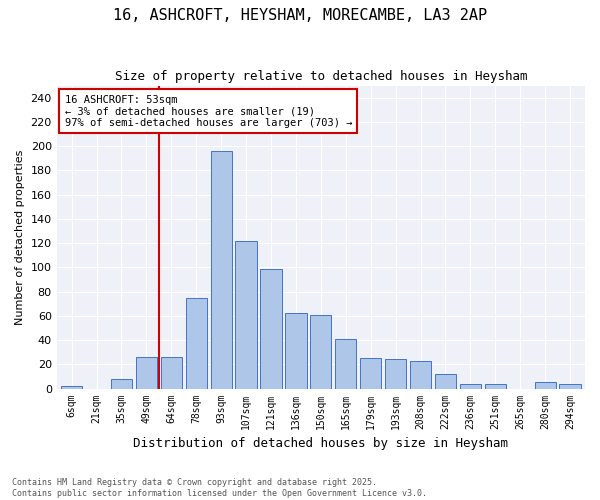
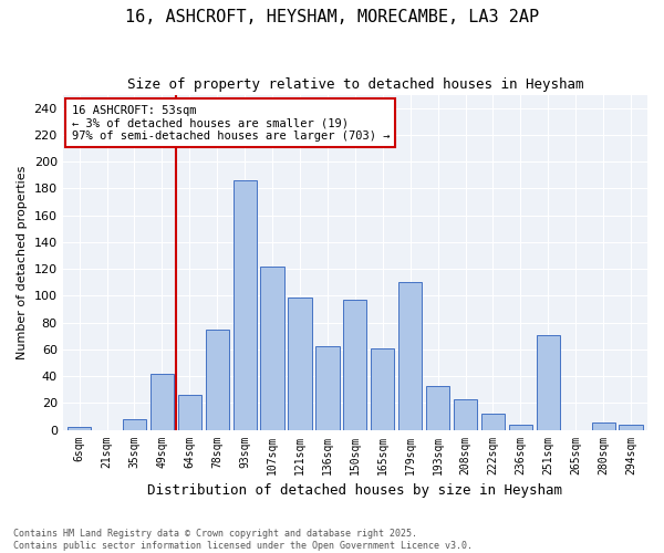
49sqm: 26 -> 42
93sqm: 196 -> 186
150sqm: 61 -> 97
165sqm: 41 -> 61
179sqm: 25 -> 110
193sqm: 24 -> 33
251sqm: 4 -> 71
